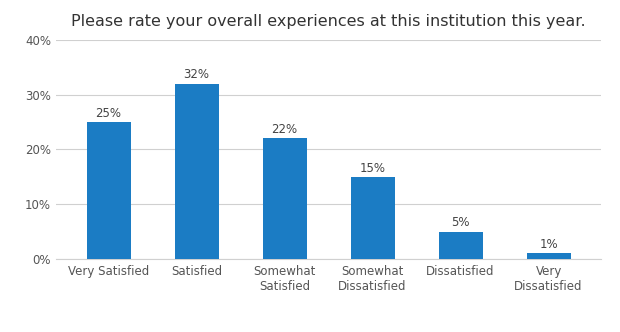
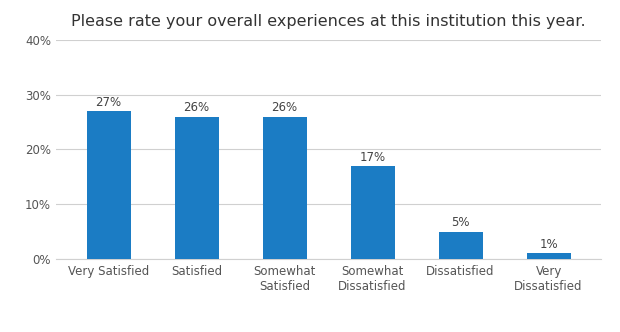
Very Satisfied: 25% -> 27%
Satisfied: 32% -> 26%
Somewhat Satisfied: 22% -> 26%
Somewhat Dissatisfied: 15% -> 17%
